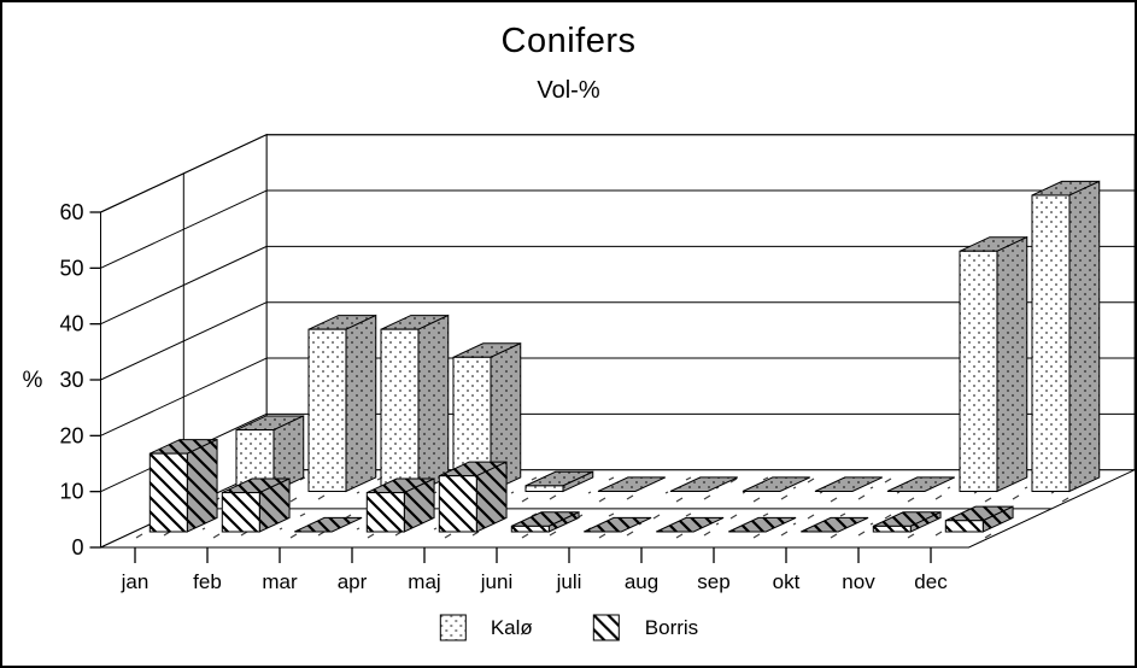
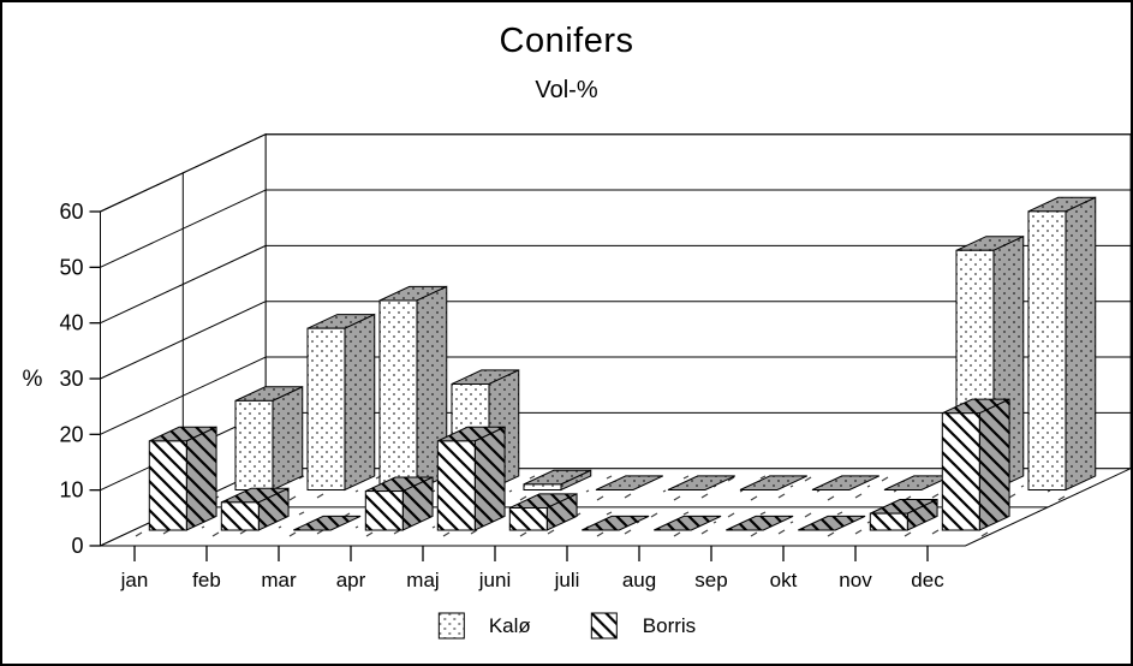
Kalø/jan: 11 -> 16
Borris/jan: 14 -> 16
Borris/feb: 7 -> 5
Kalø/mar: 29 -> 34
Kalø/apr: 24 -> 19
Borris/maj: 10 -> 16
Borris/juni: 1 -> 4
Borris/nov: 1 -> 3
Kalø/dec: 53 -> 50
Borris/dec: 2 -> 21
